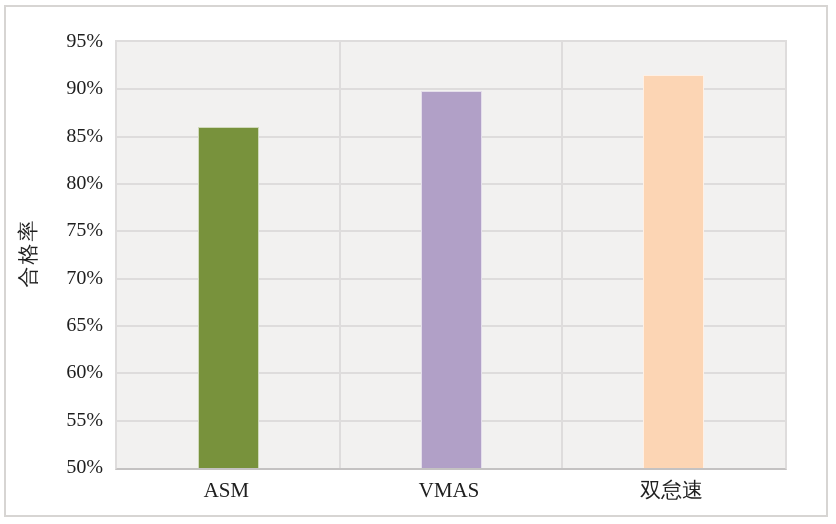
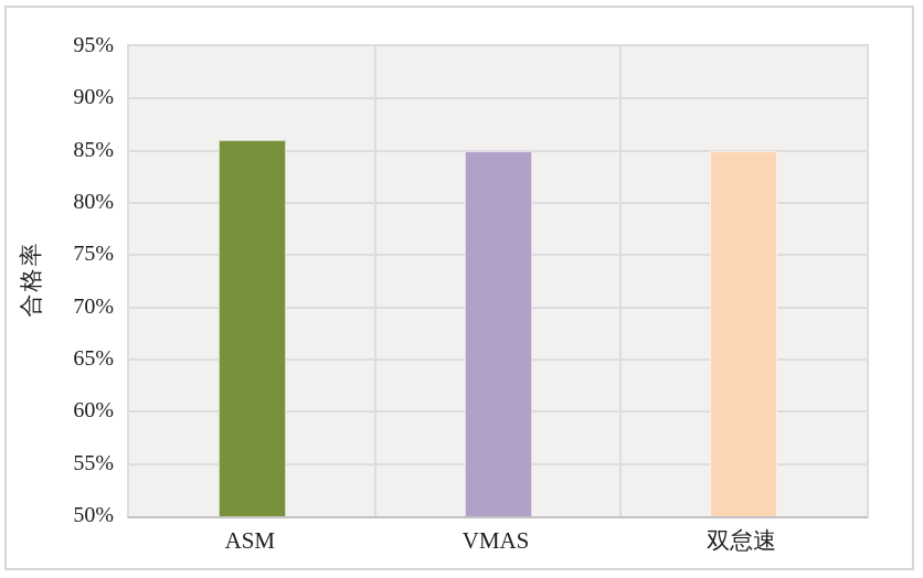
VMAS: 90% -> 85%
双怠速: 92% -> 85%
